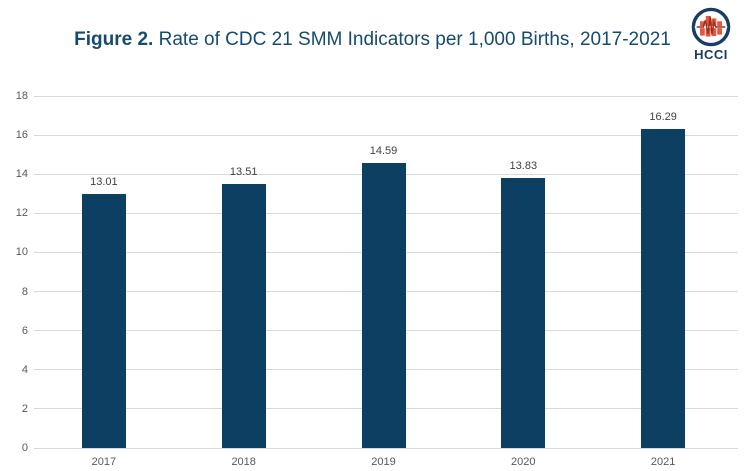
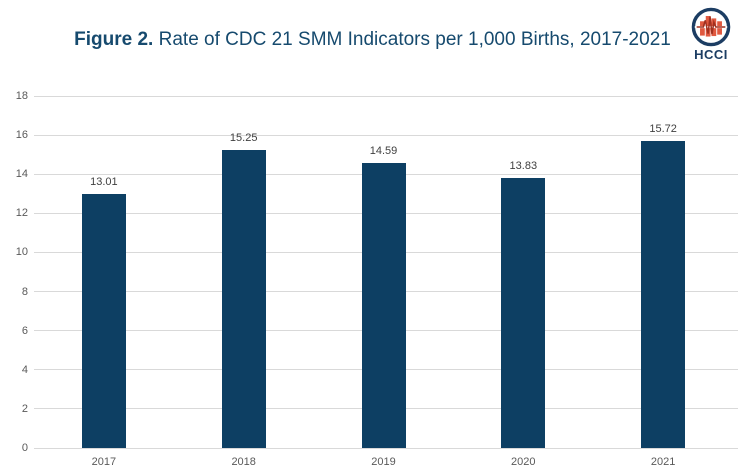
2018: 13.51 -> 15.25
2021: 16.29 -> 15.72
